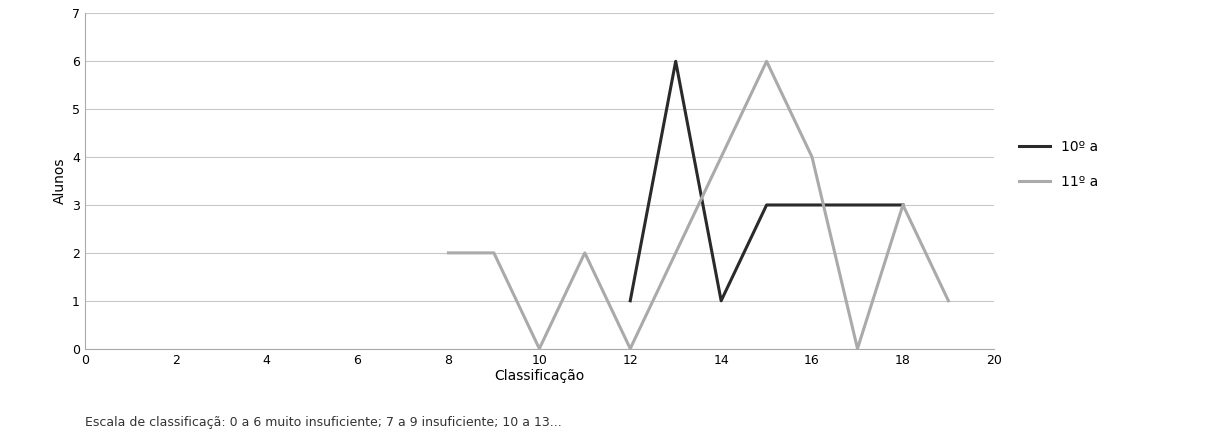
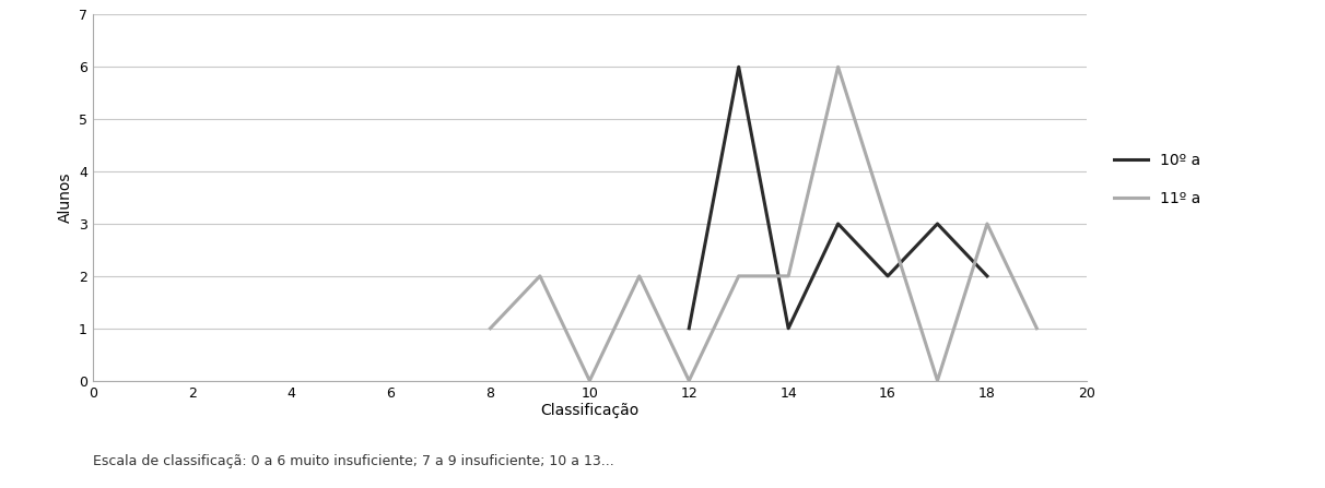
11º a/8: 2 -> 1
11º a/14: 4 -> 2
10º a/16: 3 -> 2
11º a/16: 4 -> 3
10º a/18: 3 -> 2
